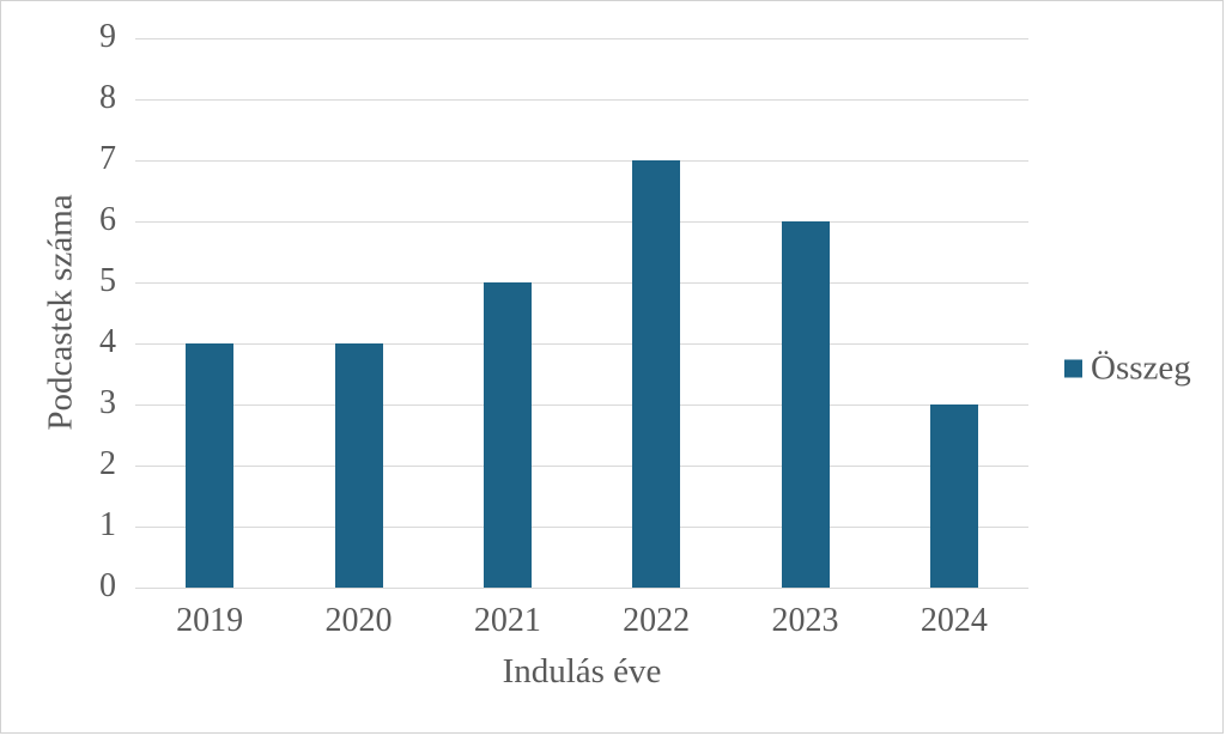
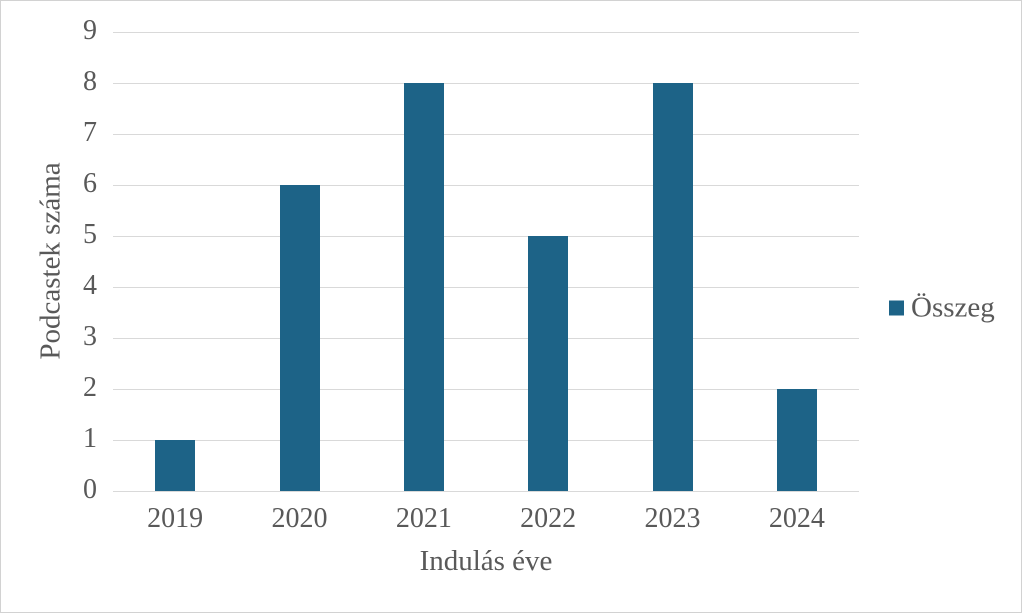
2019: 4 -> 1
2020: 4 -> 6
2021: 5 -> 8
2022: 7 -> 5
2023: 6 -> 8
2024: 3 -> 2
